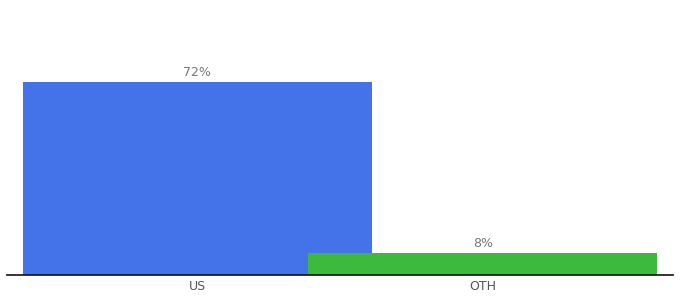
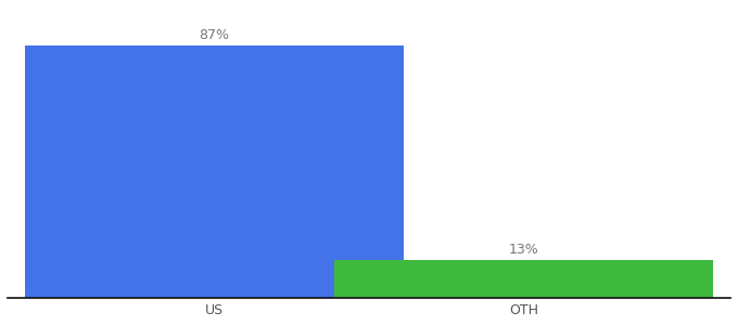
US: 72% -> 87%
OTH: 8% -> 13%
